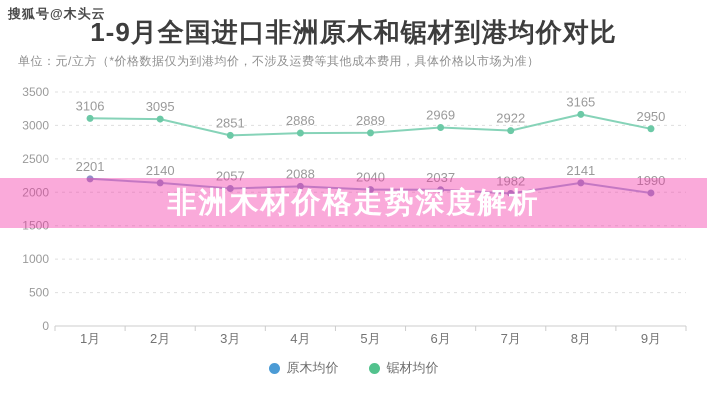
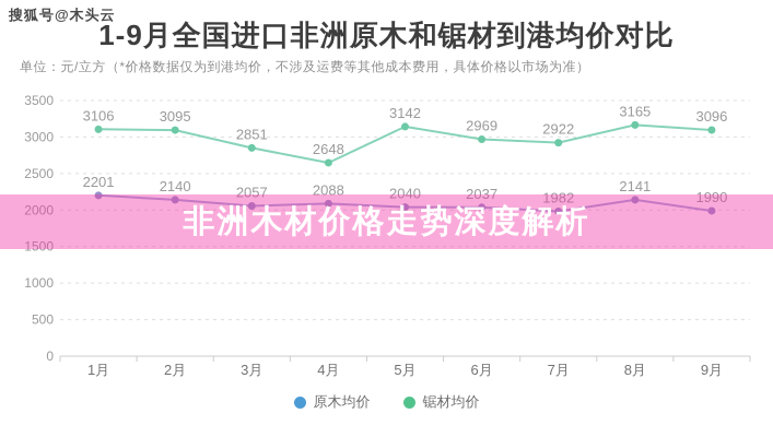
锯材均价/4月: 2886 -> 2648
锯材均价/5月: 2889 -> 3142
锯材均价/9月: 2950 -> 3096
